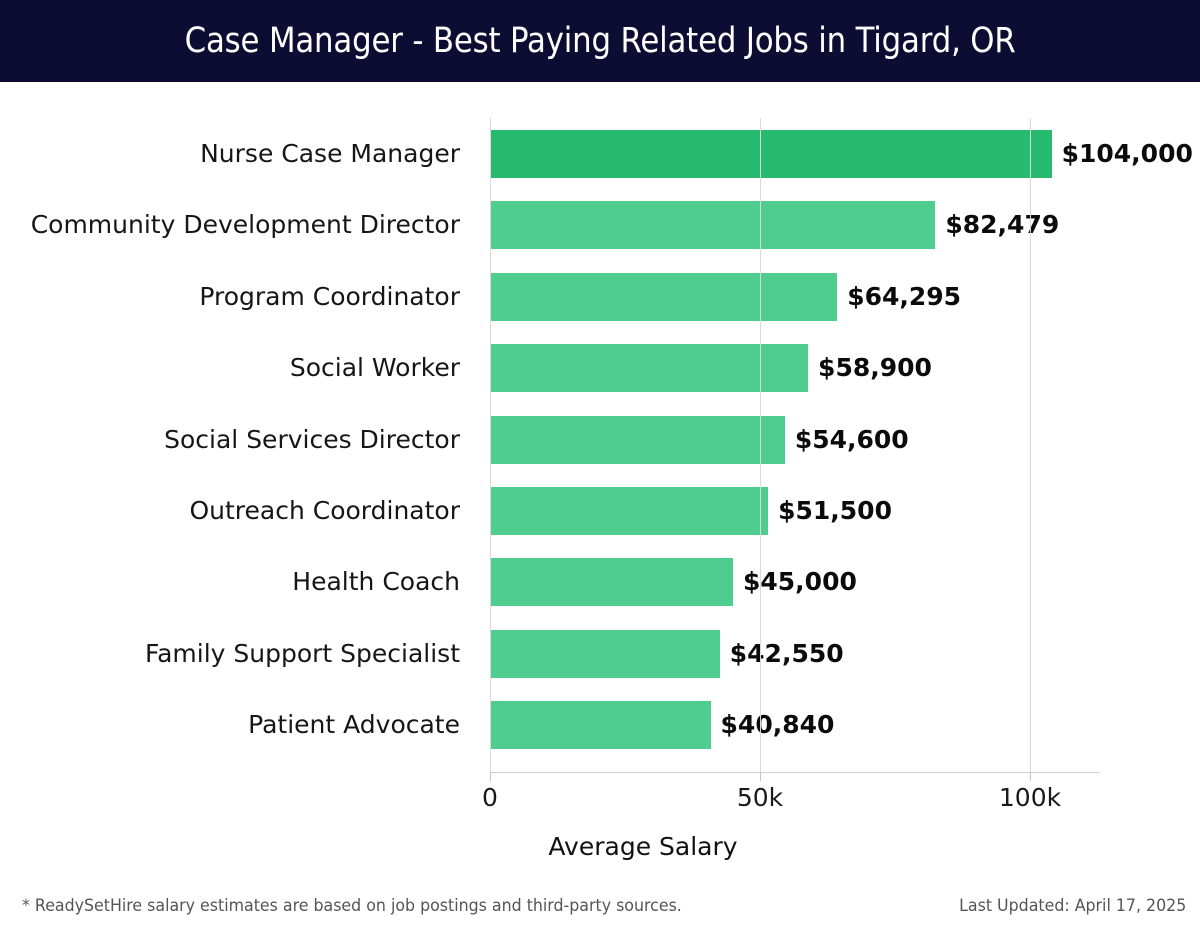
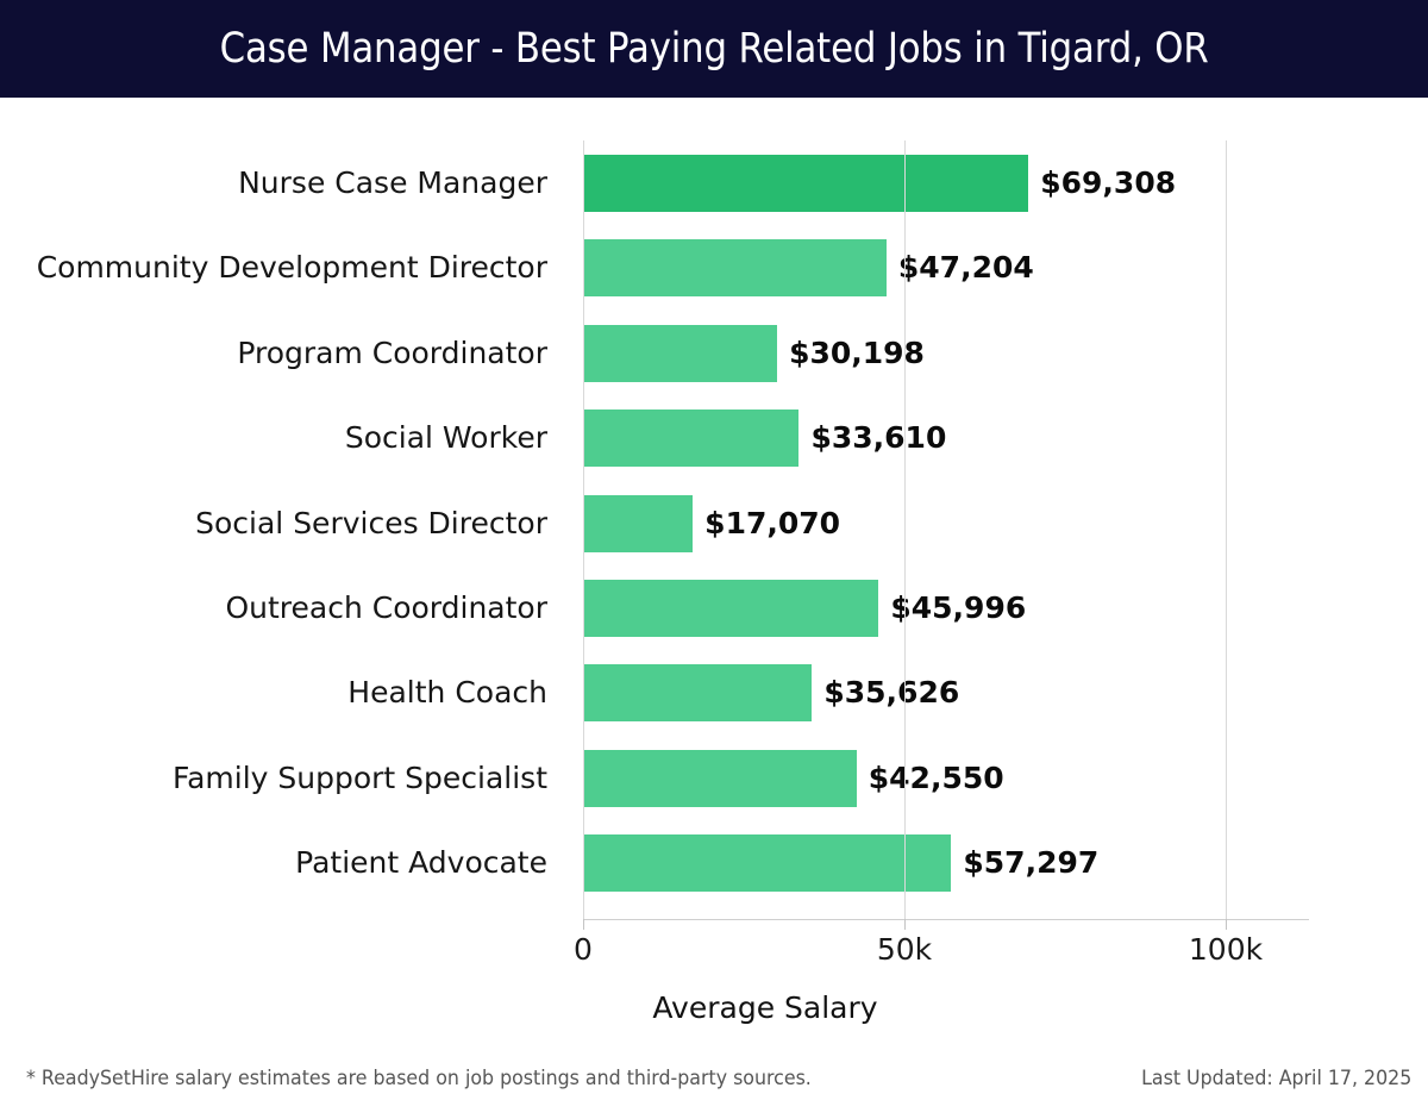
Nurse Case Manager: $104,000 -> $69,308
Community Development Director: $82,479 -> $47,204
Program Coordinator: $64,295 -> $30,198
Social Worker: $58,900 -> $33,610
Social Services Director: $54,600 -> $17,070
Outreach Coordinator: $51,500 -> $45,996
Health Coach: $45,000 -> $35,626
Patient Advocate: $40,840 -> $57,297
